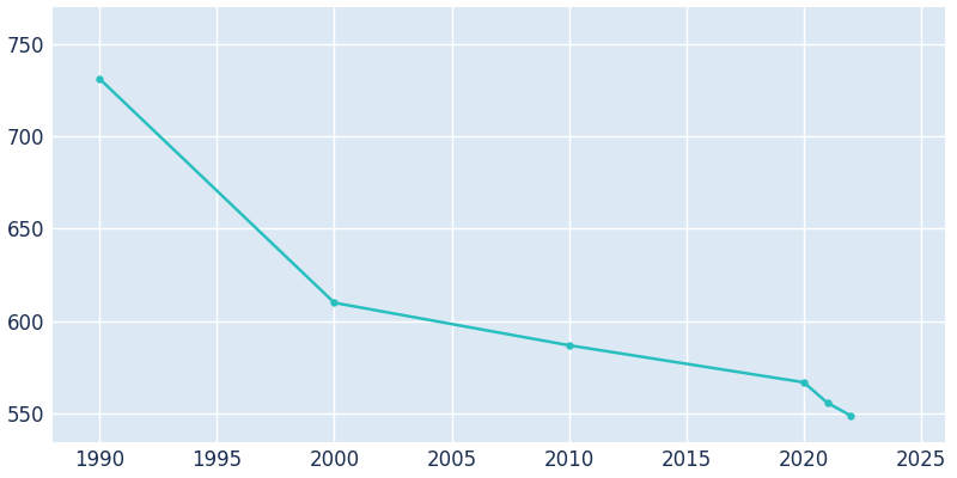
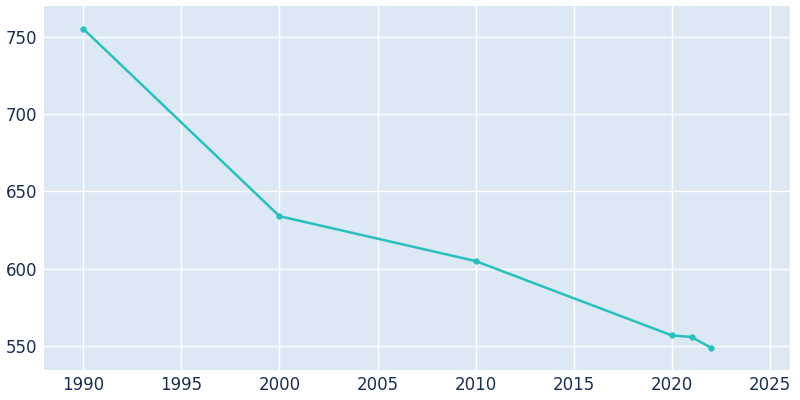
1990: 731 -> 755
2000: 610 -> 634
2010: 587 -> 605
2020: 567 -> 557
